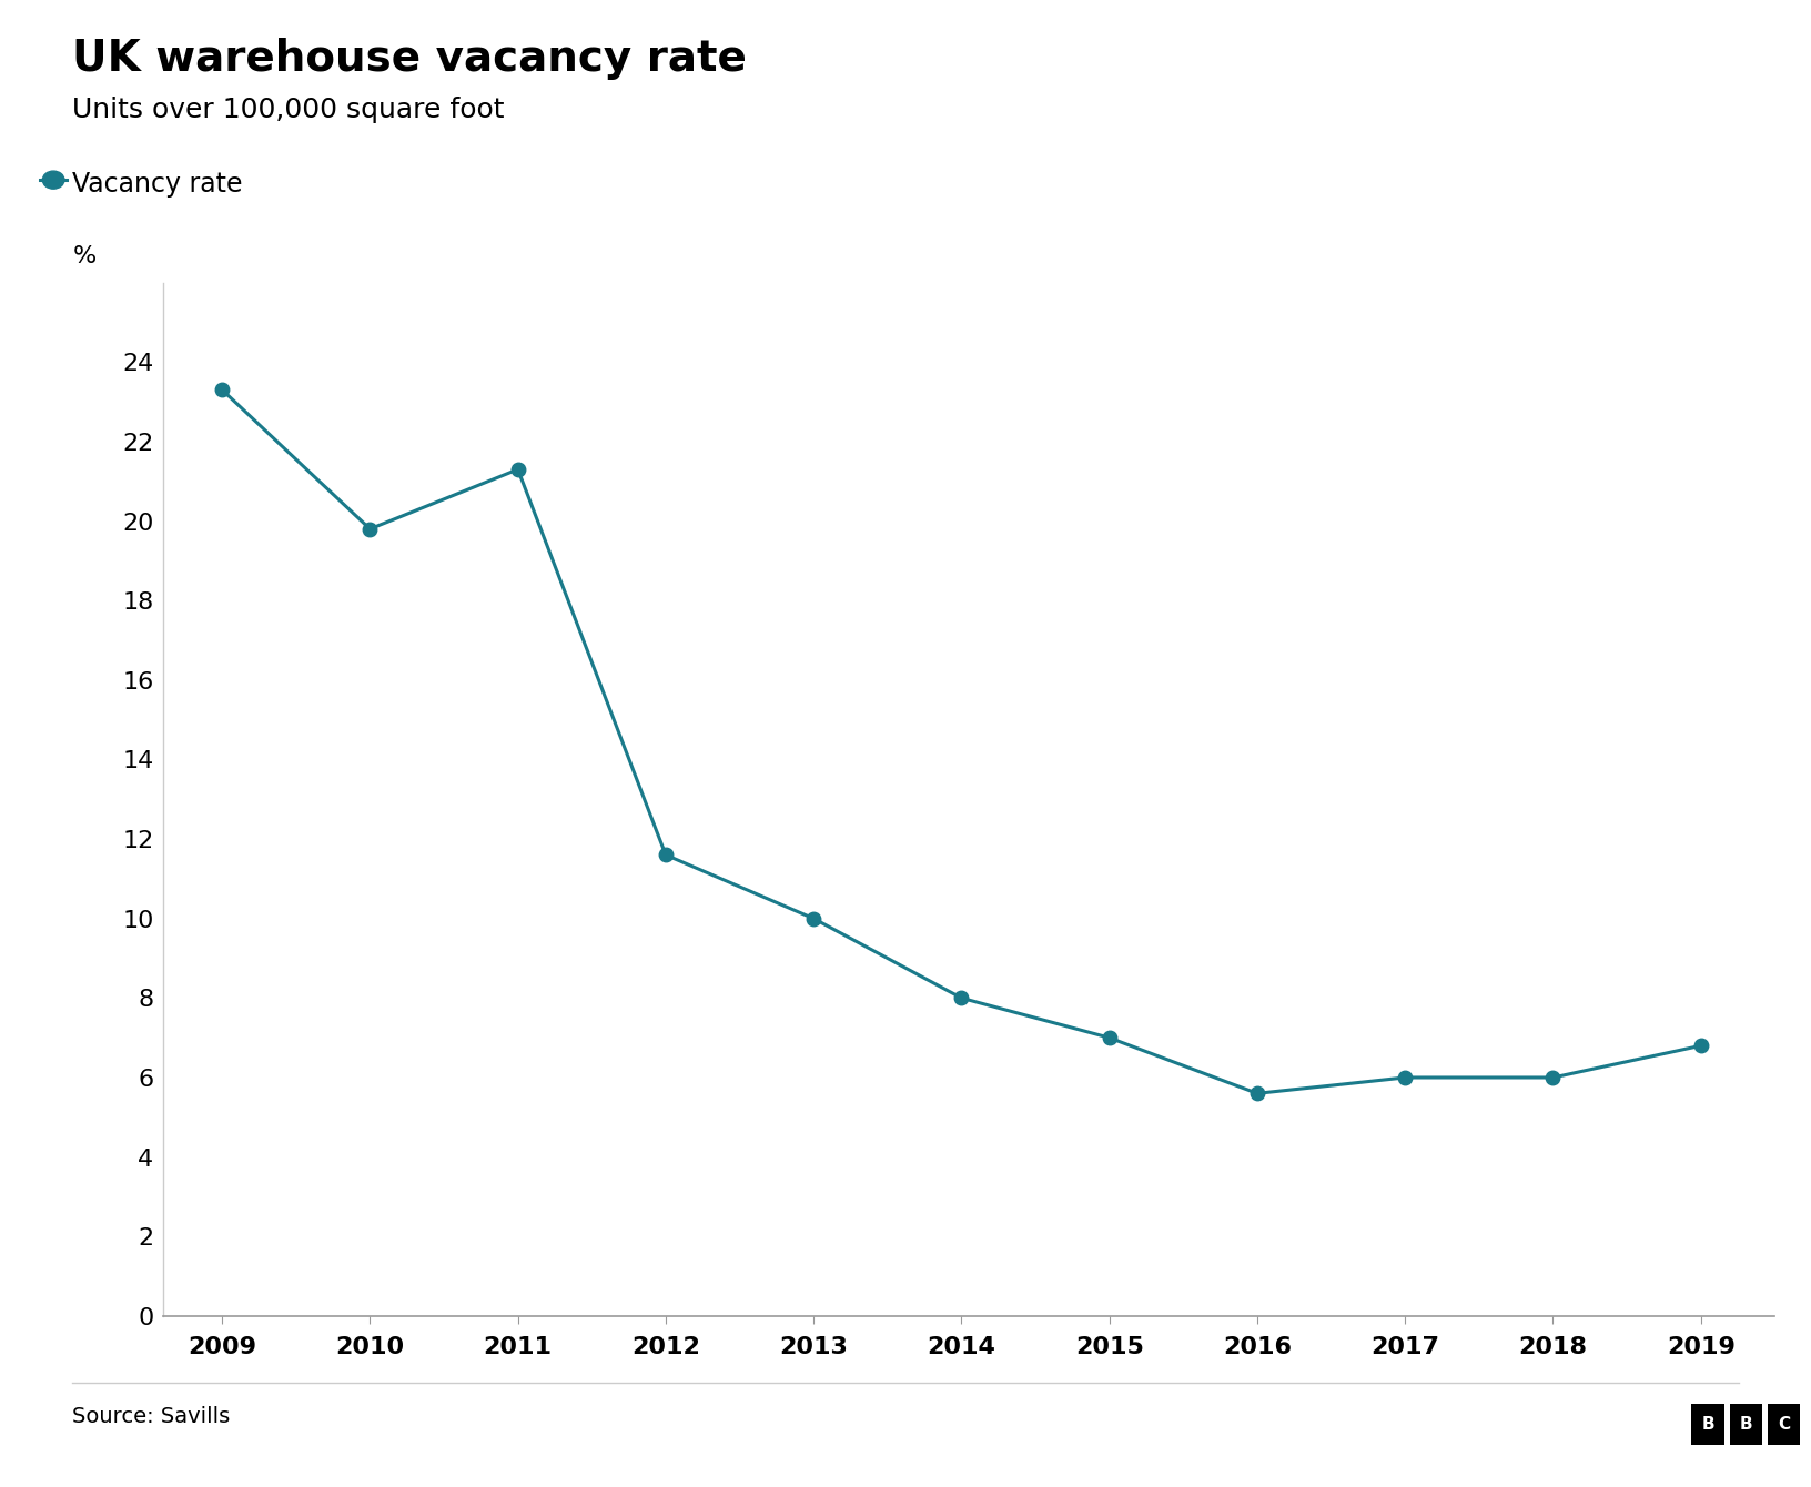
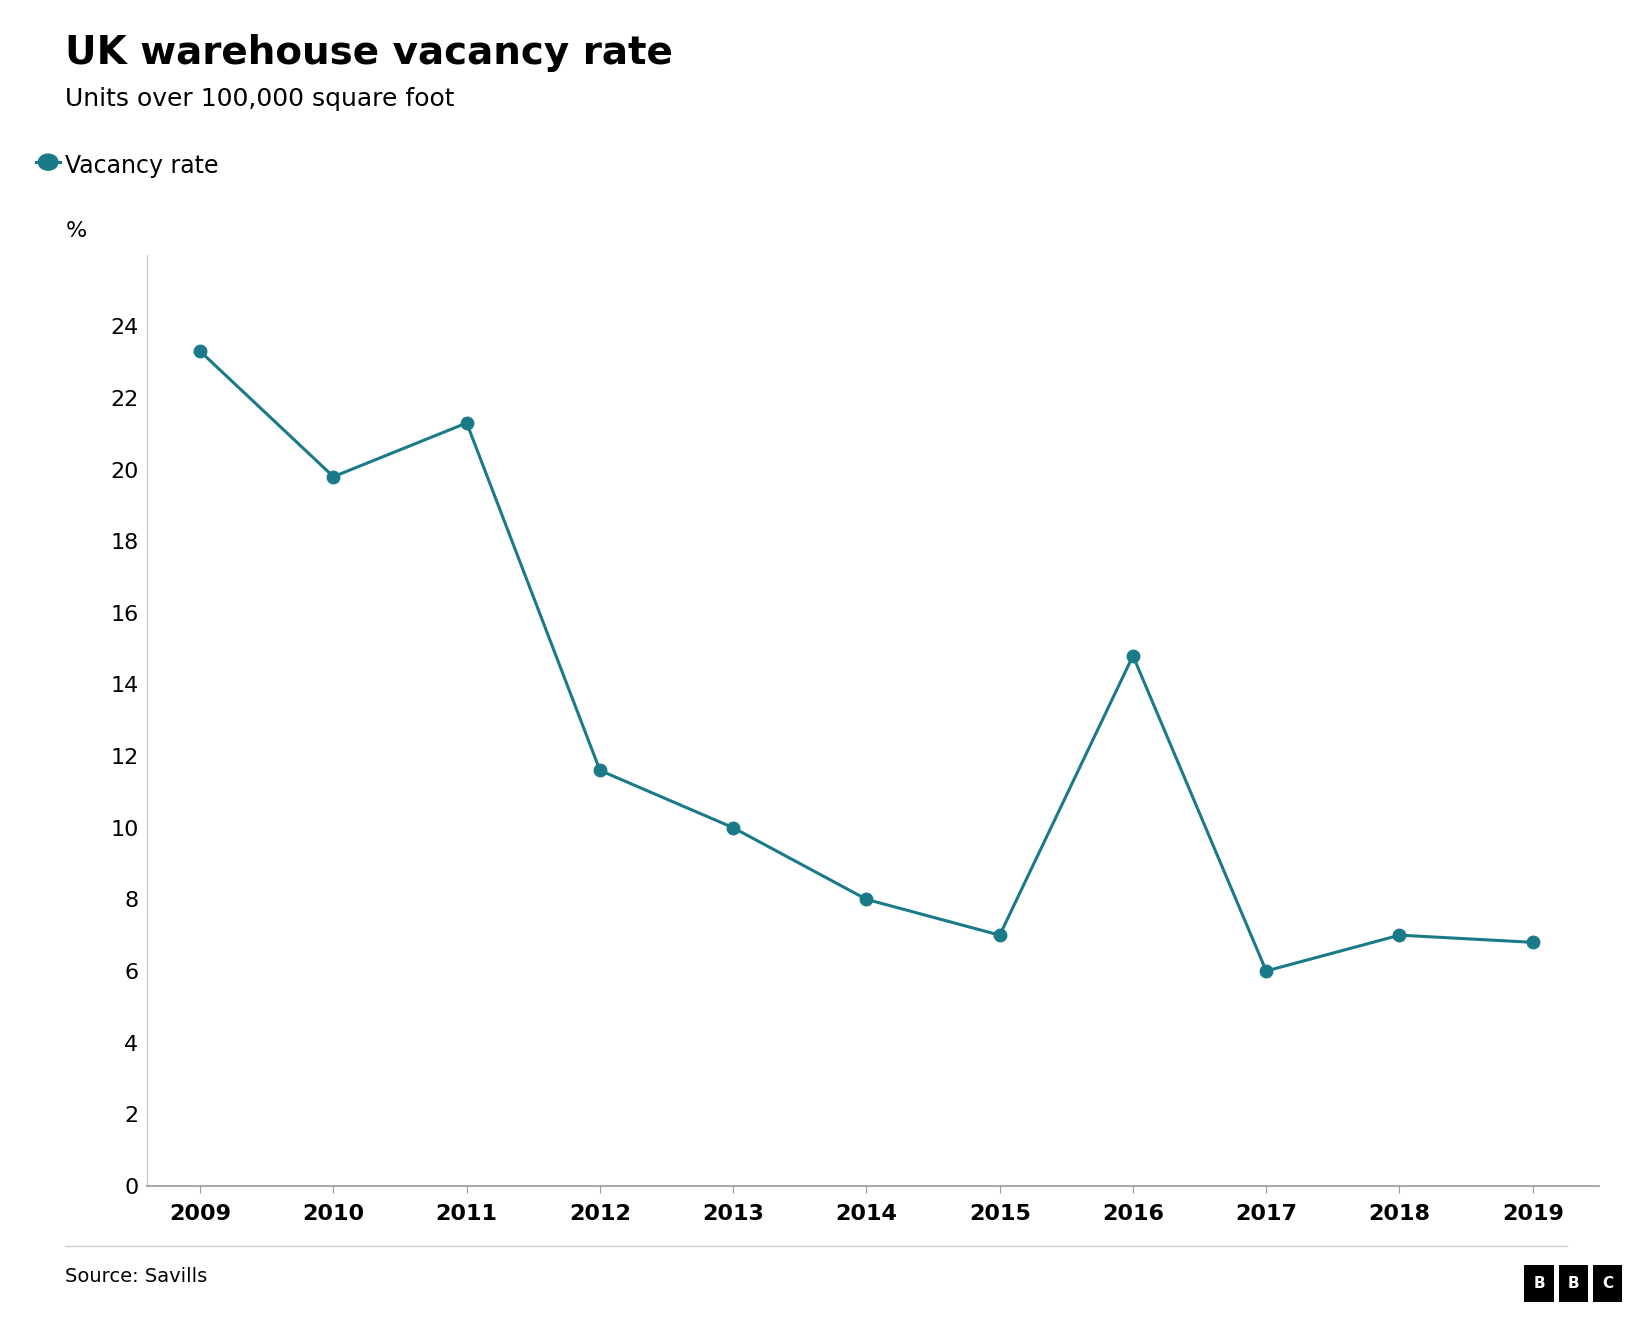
2016: 5.6 -> 14.8
2018: 6.0 -> 7.0
